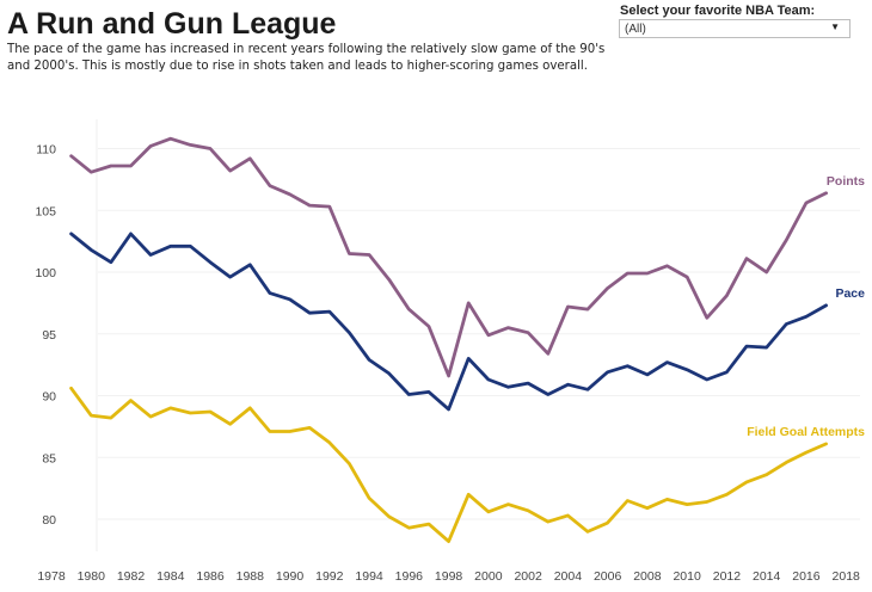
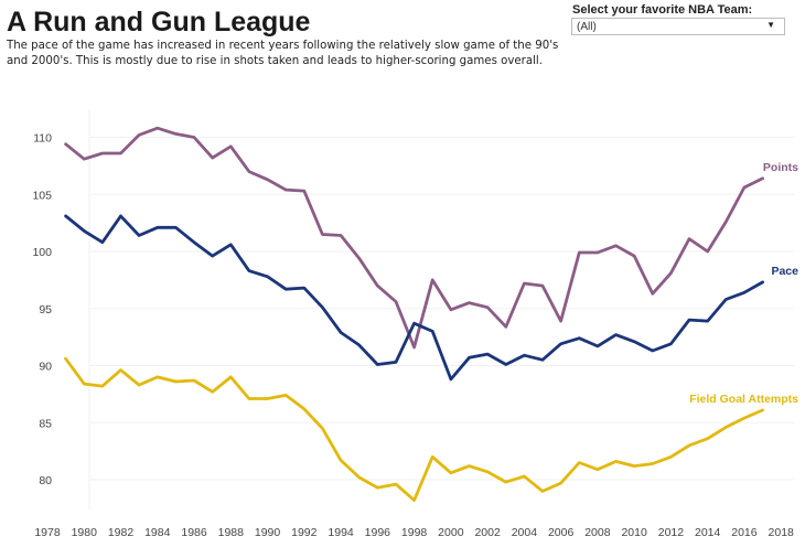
Pace/1998: 88.9 -> 93.7
Pace/2000: 91.3 -> 88.8
Points/2006: 98.7 -> 93.9
